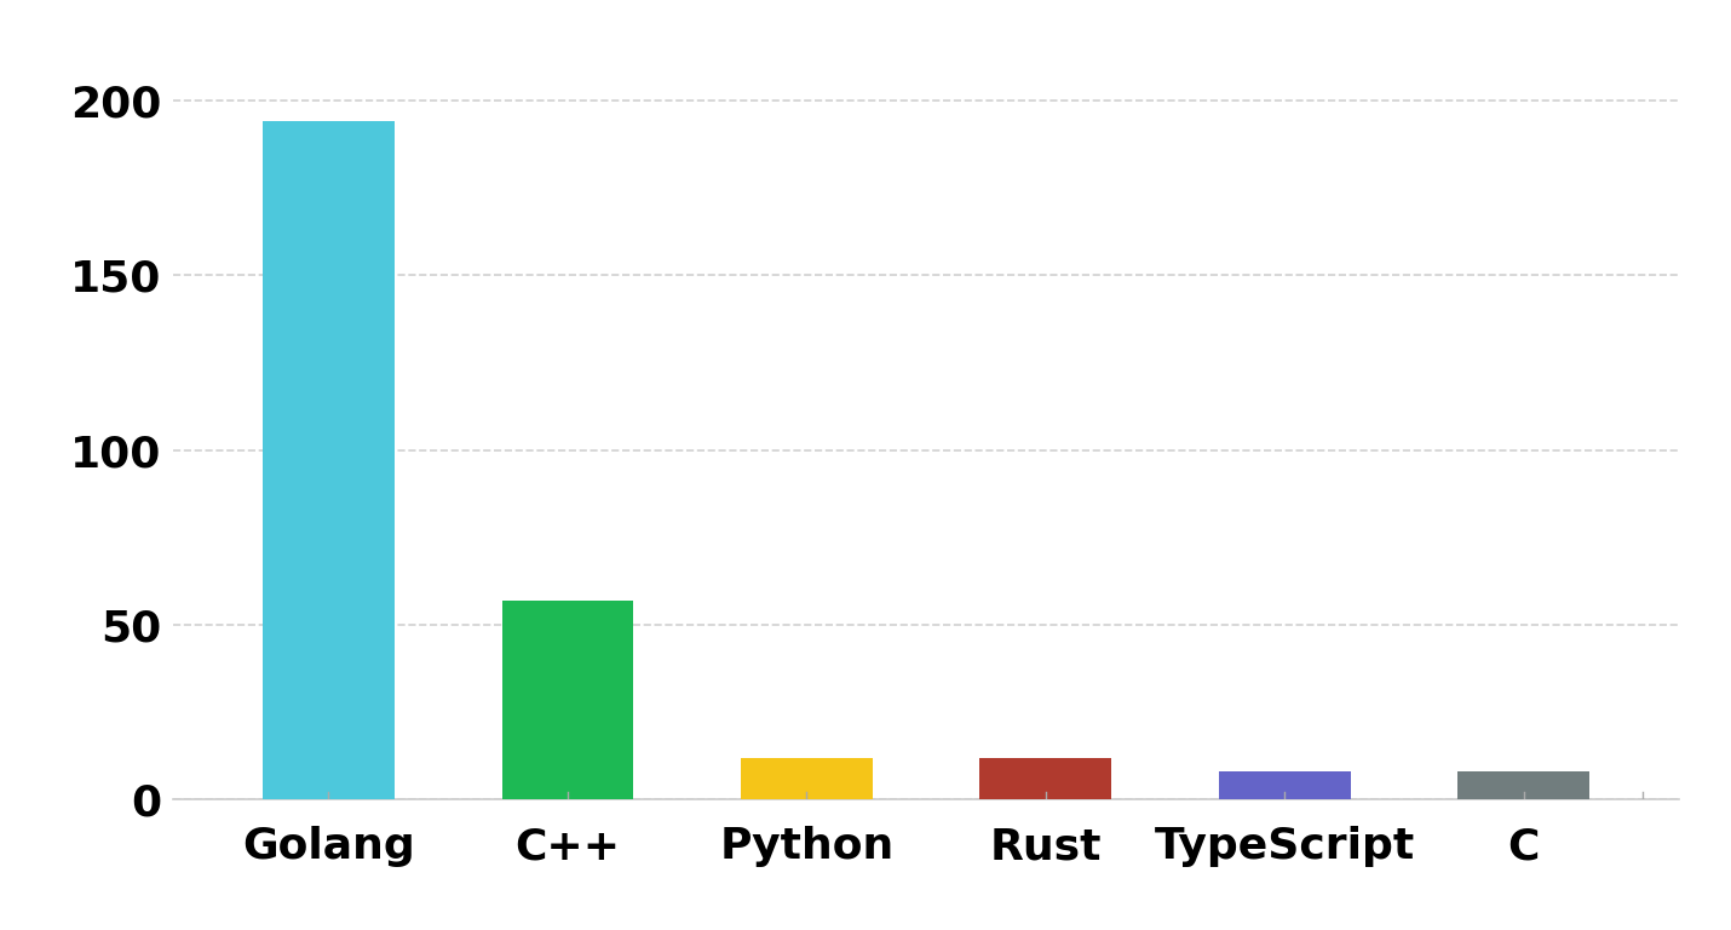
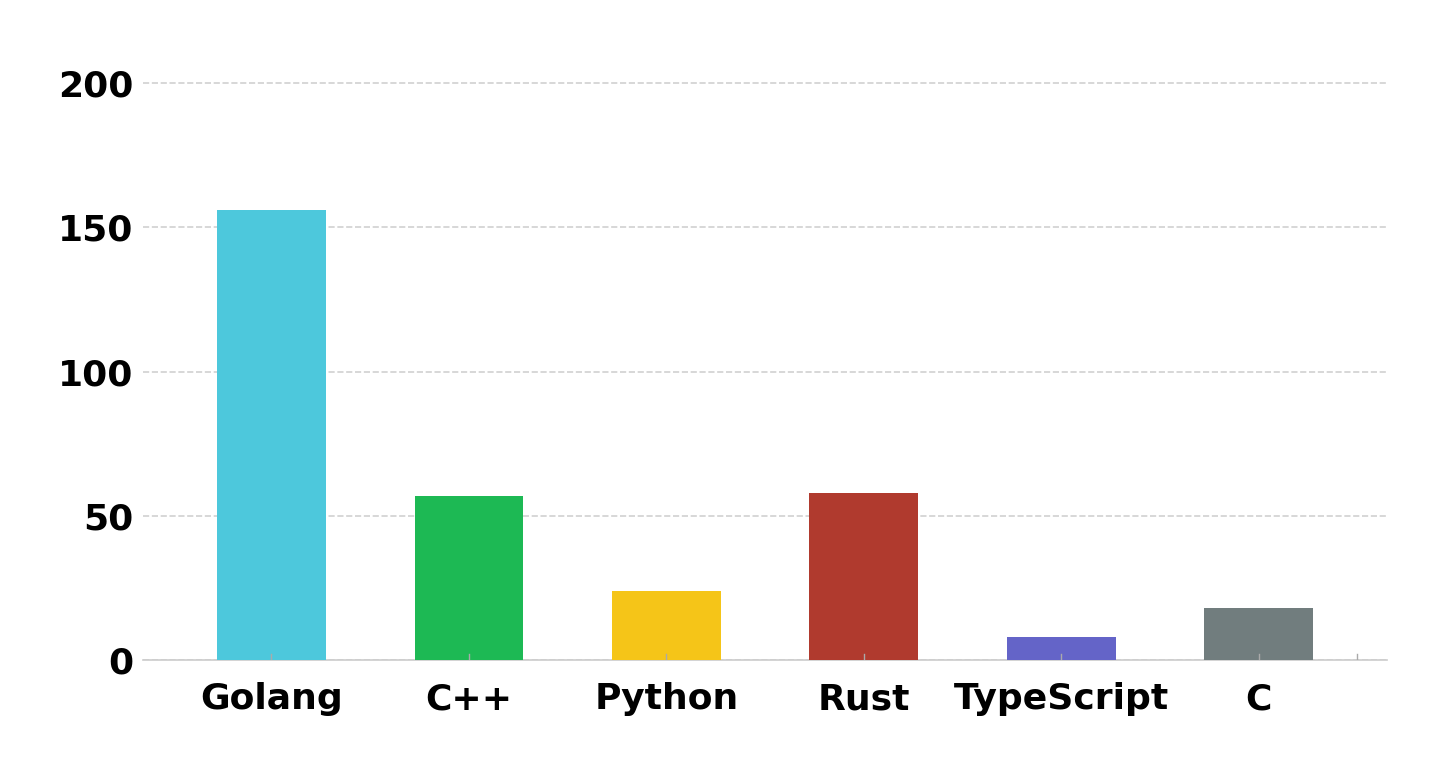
Golang: 194 -> 156
Python: 12 -> 24
Rust: 12 -> 58
C: 8 -> 18
